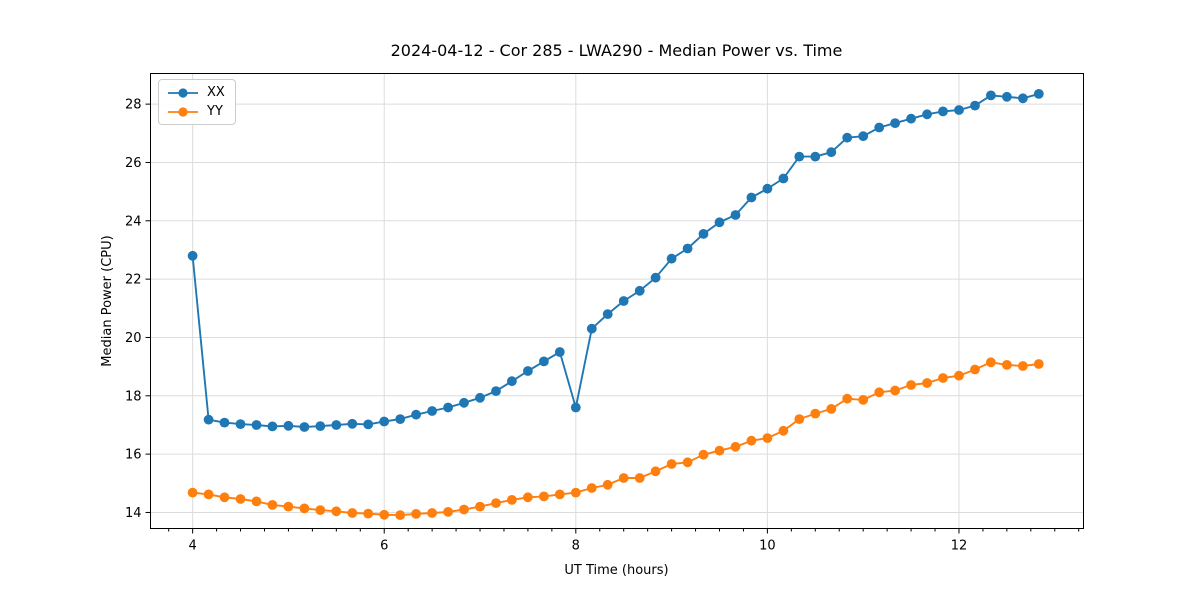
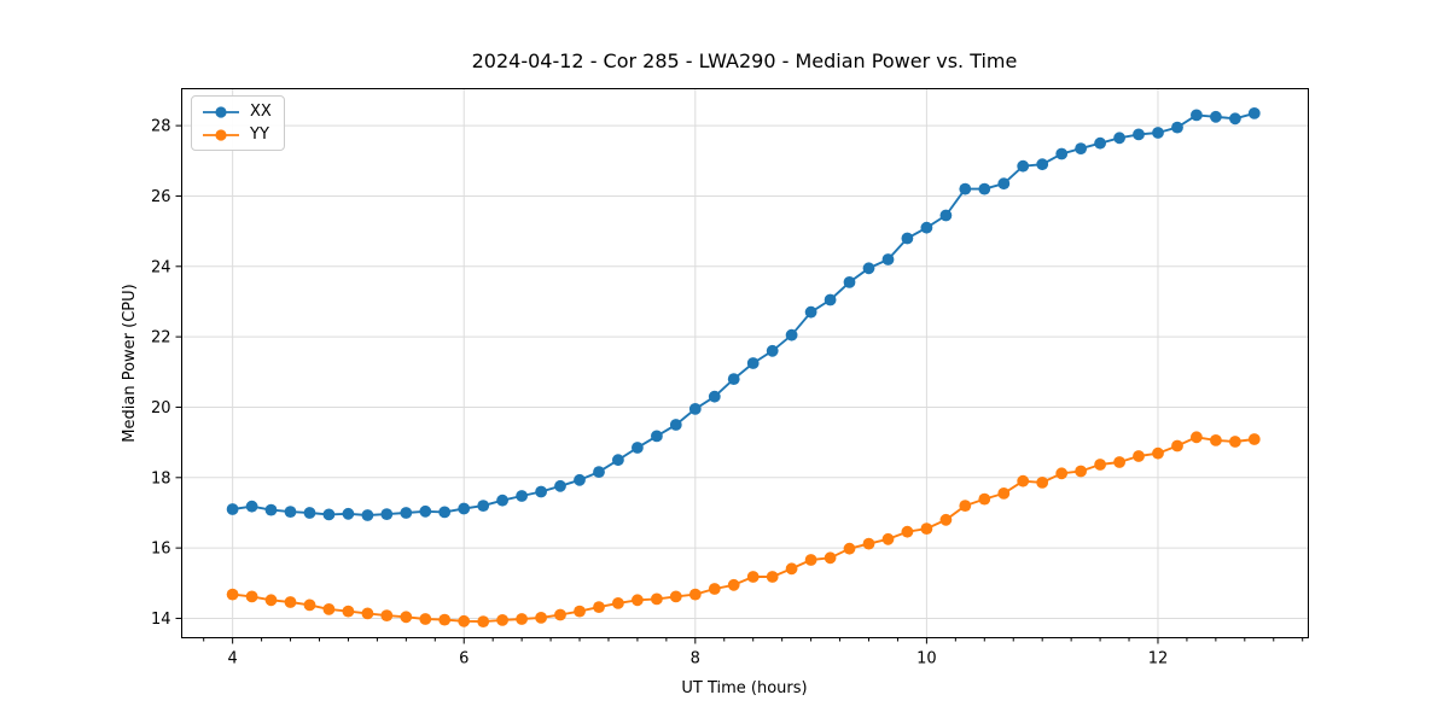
XX/4: 22.8 -> 17.1
XX/8: 17.6 -> 19.9
